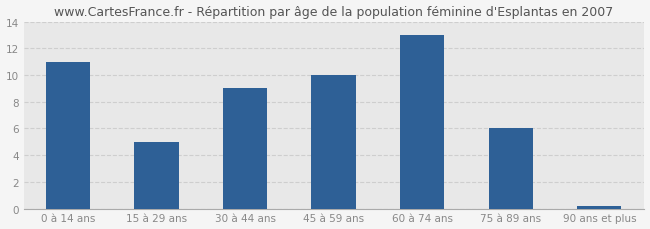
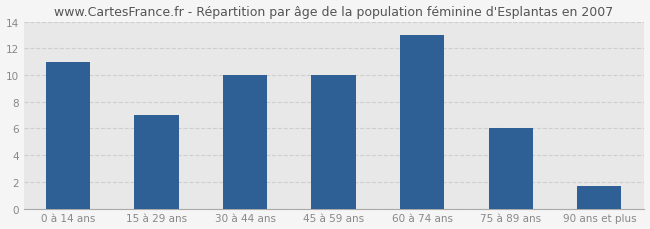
15 à 29 ans: 5.0 -> 7.0
30 à 44 ans: 9.0 -> 10.0
90 ans et plus: 0.2 -> 1.7
